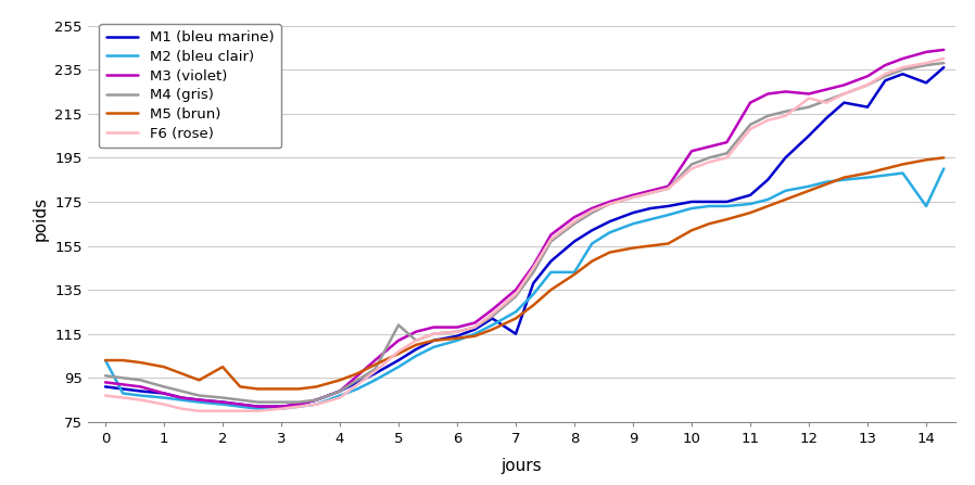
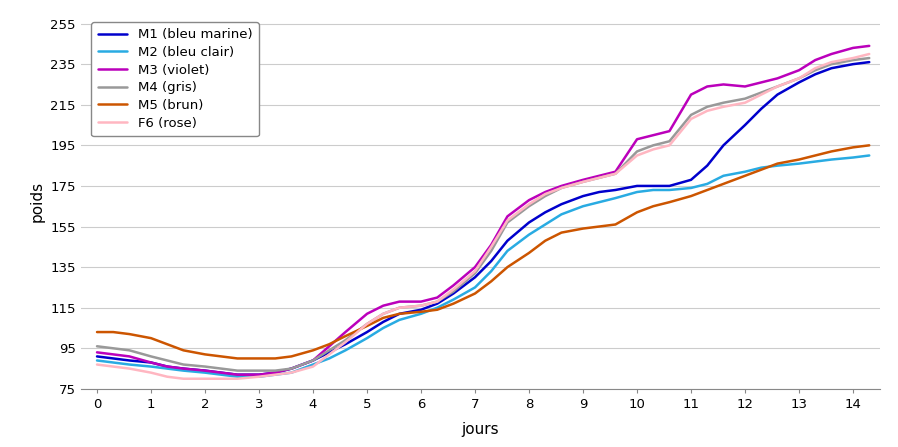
M2 (bleu clair)/0: 103 -> 89
M5 (brun)/2: 100 -> 92
M4 (gris)/5: 119 -> 107
M1 (bleu marine)/7: 115 -> 130
M2 (bleu clair)/8: 143 -> 151
F6 (rose)/12: 222 -> 216
M1 (bleu marine)/13: 218 -> 226
M1 (bleu marine)/14: 229 -> 235
M2 (bleu clair)/14: 173 -> 189
